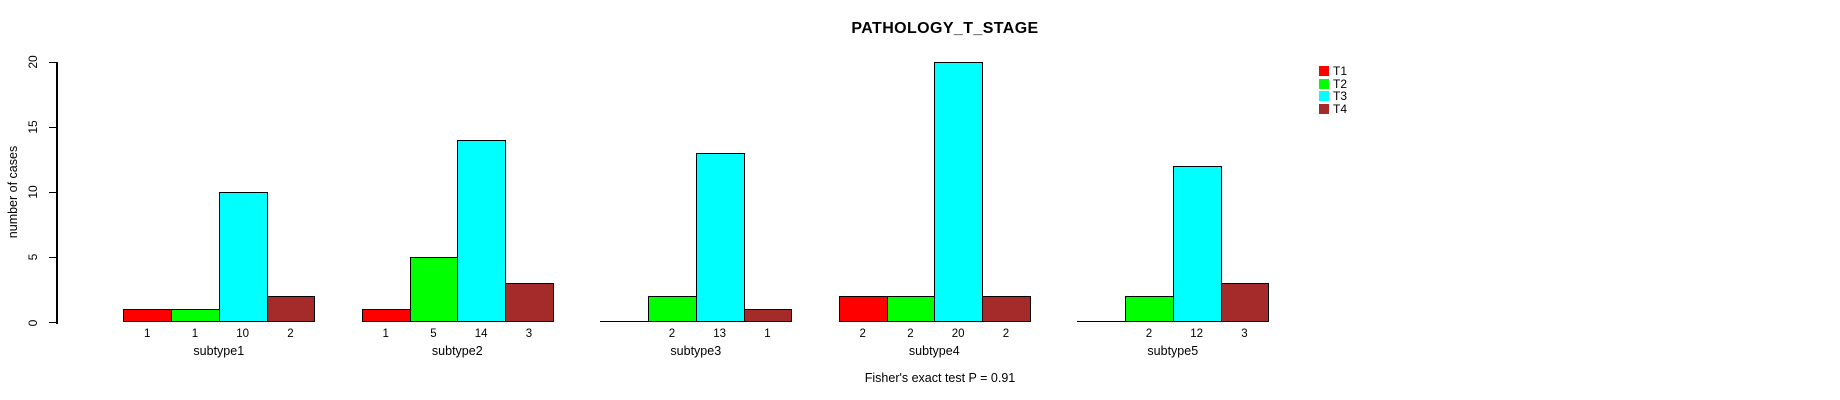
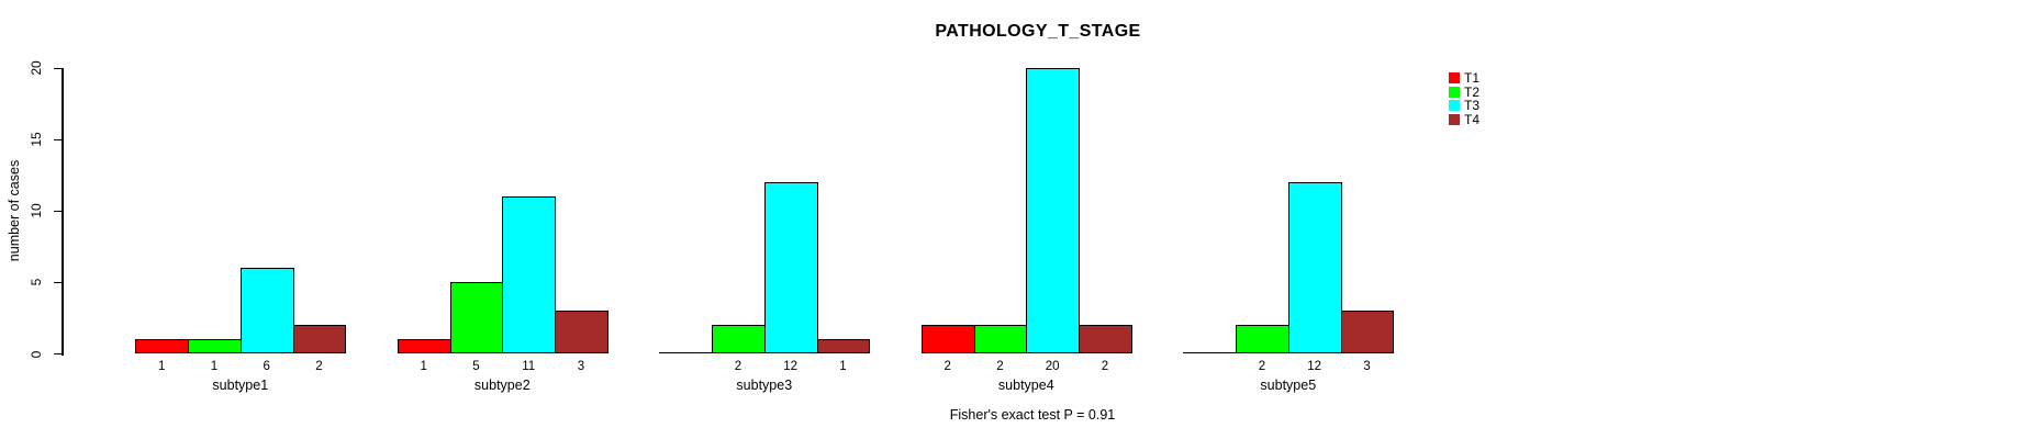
T3/subtype1: 10 -> 6
T3/subtype2: 14 -> 11
T3/subtype3: 13 -> 12
